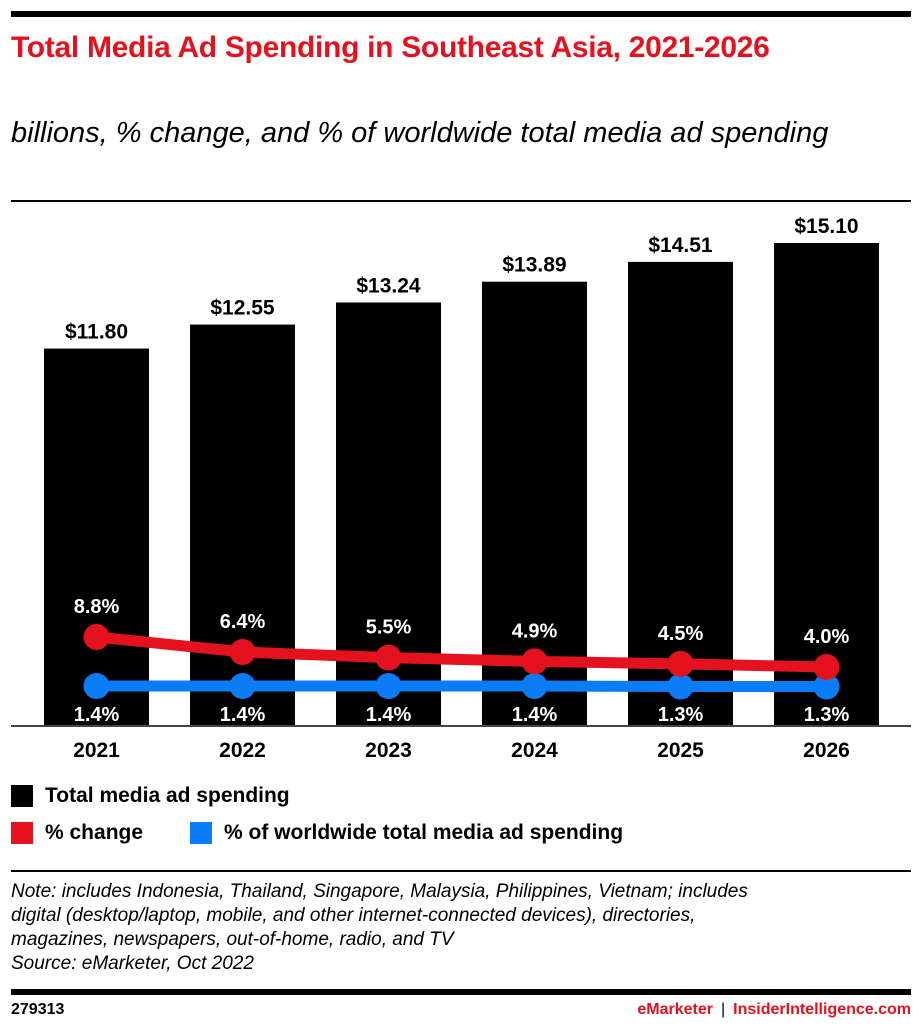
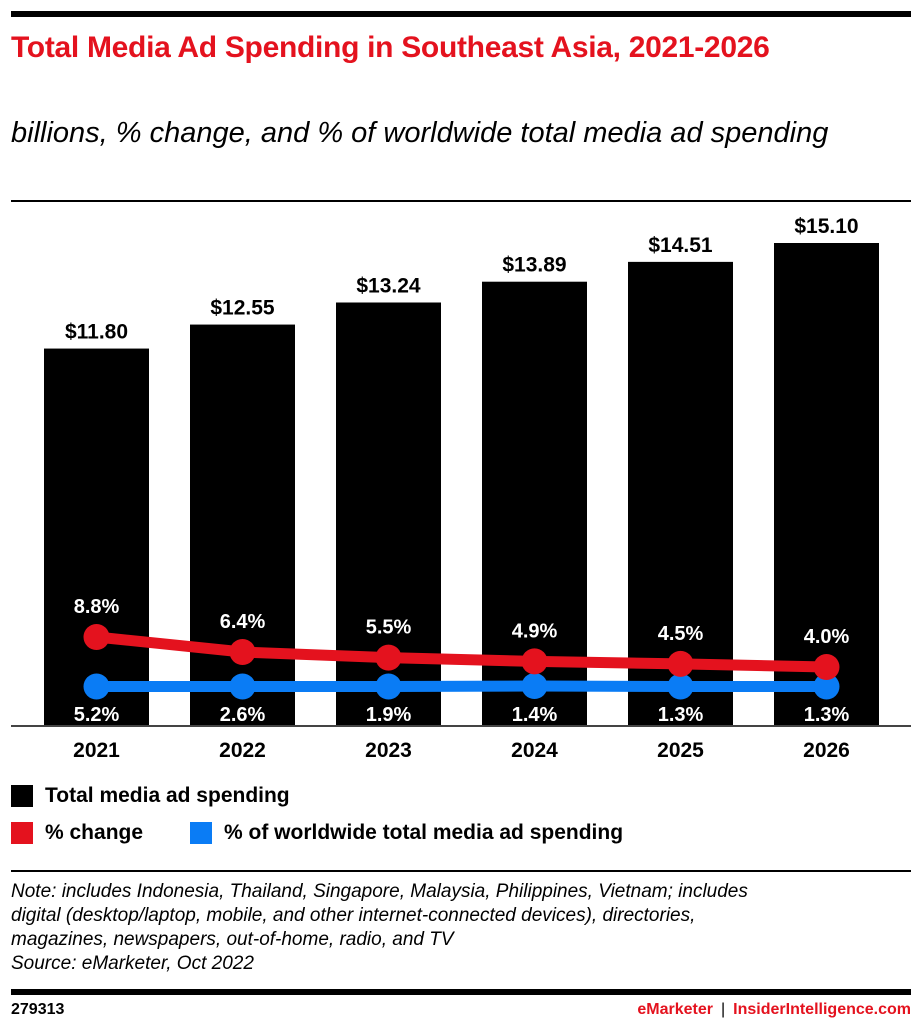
% of worldwide total media ad spending/2021: 1.4% -> 5.2%
% of worldwide total media ad spending/2022: 1.4% -> 2.6%
% of worldwide total media ad spending/2023: 1.4% -> 1.9%
